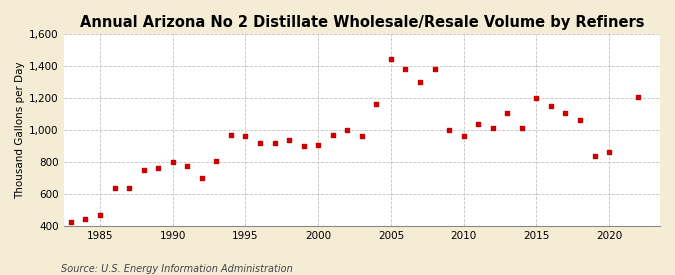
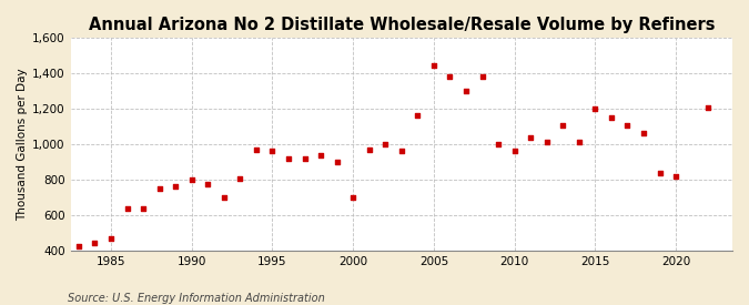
2000: 900 -> 700
2020: 860 -> 820
